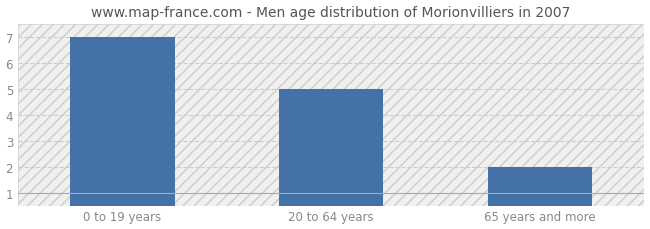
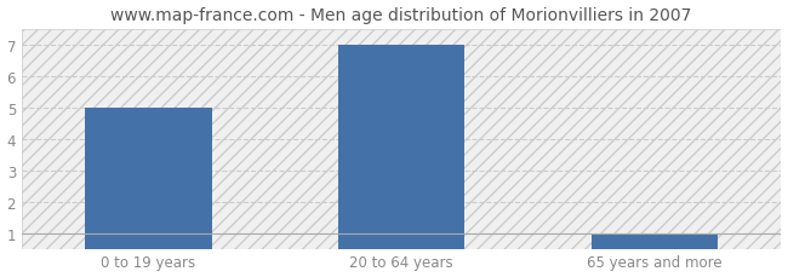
0 to 19 years: 7 -> 5
20 to 64 years: 5 -> 7
65 years and more: 2 -> 1
